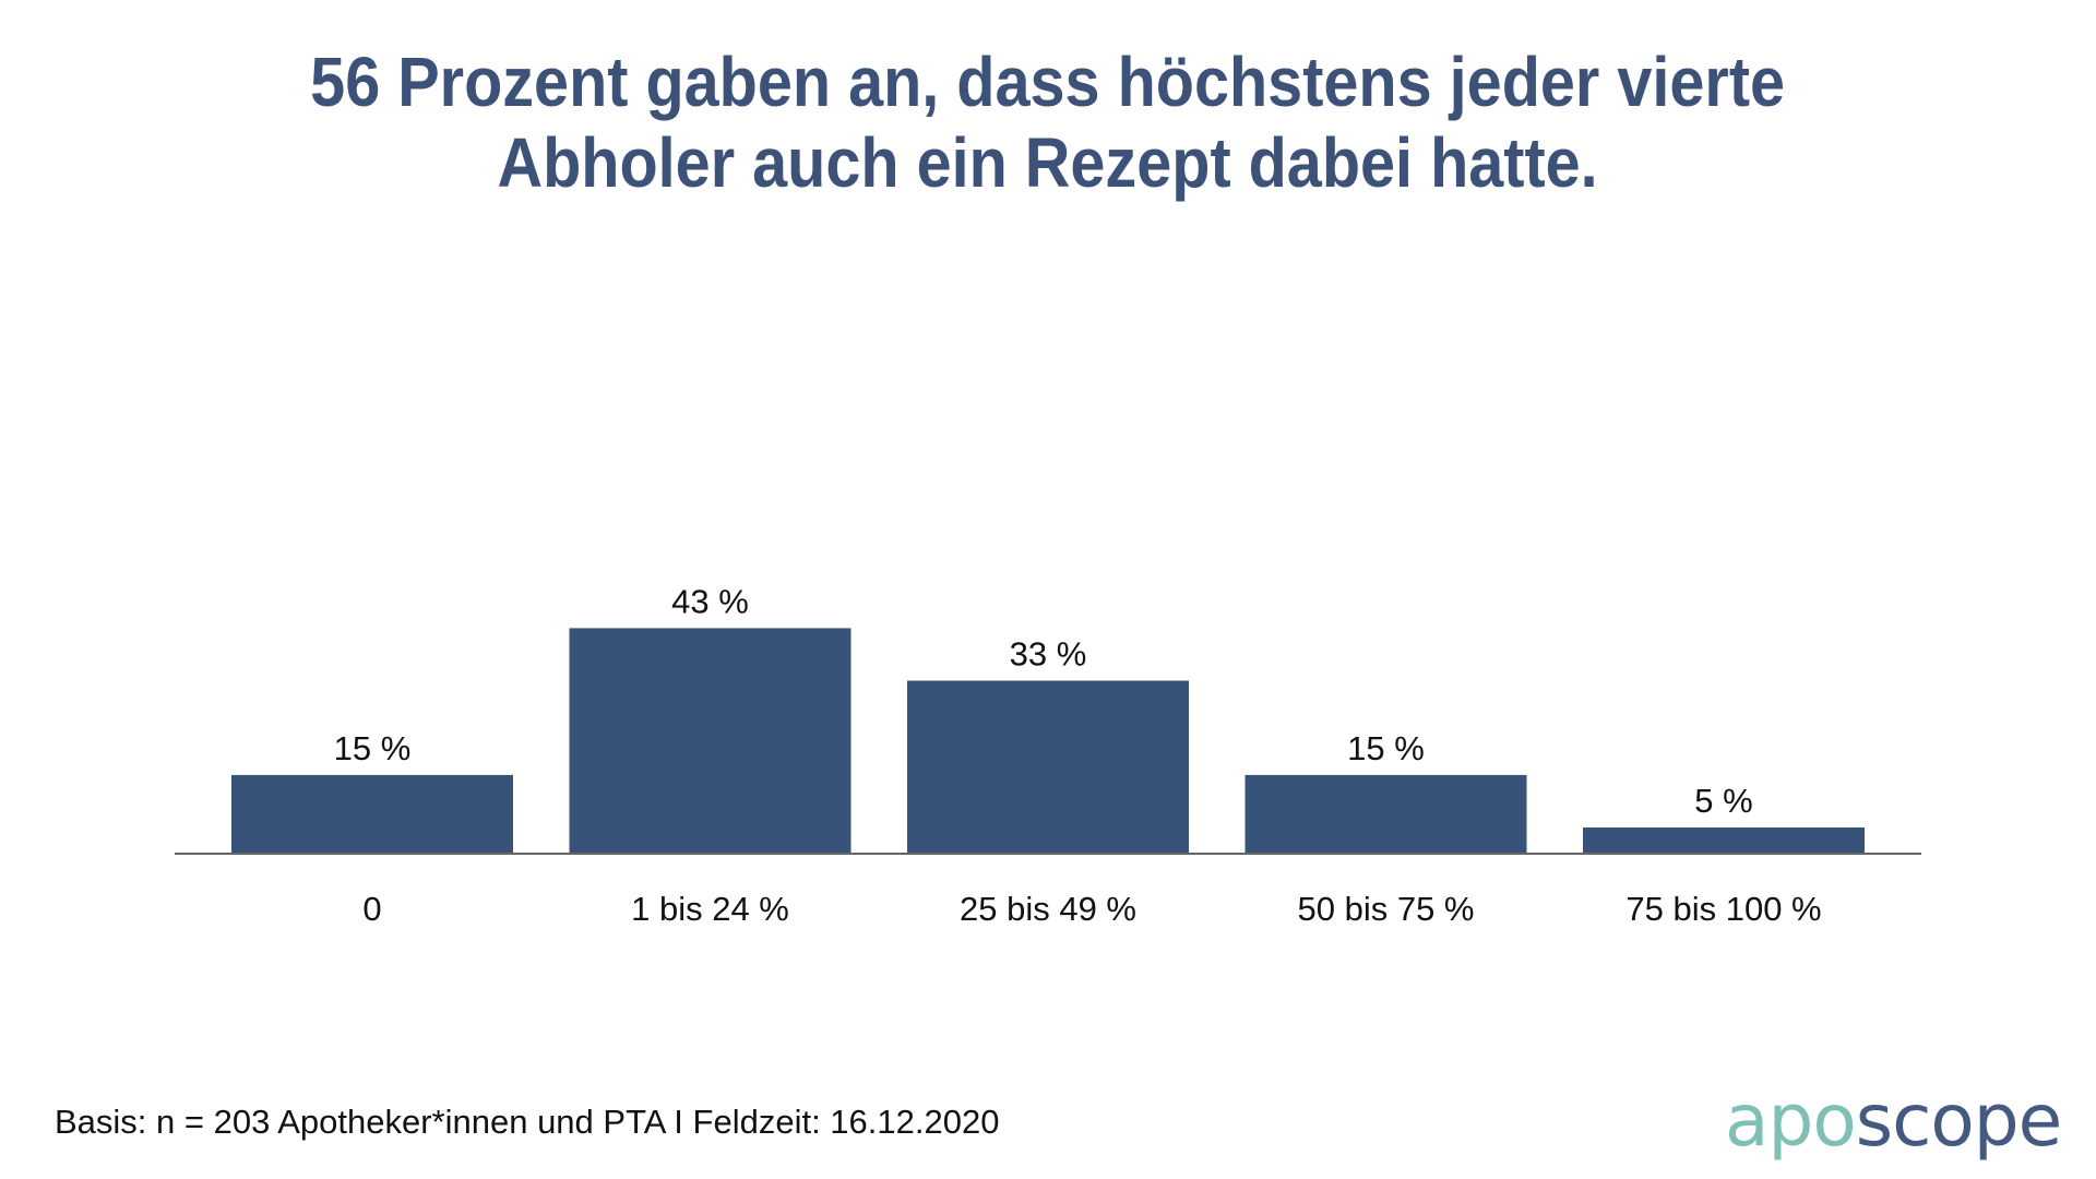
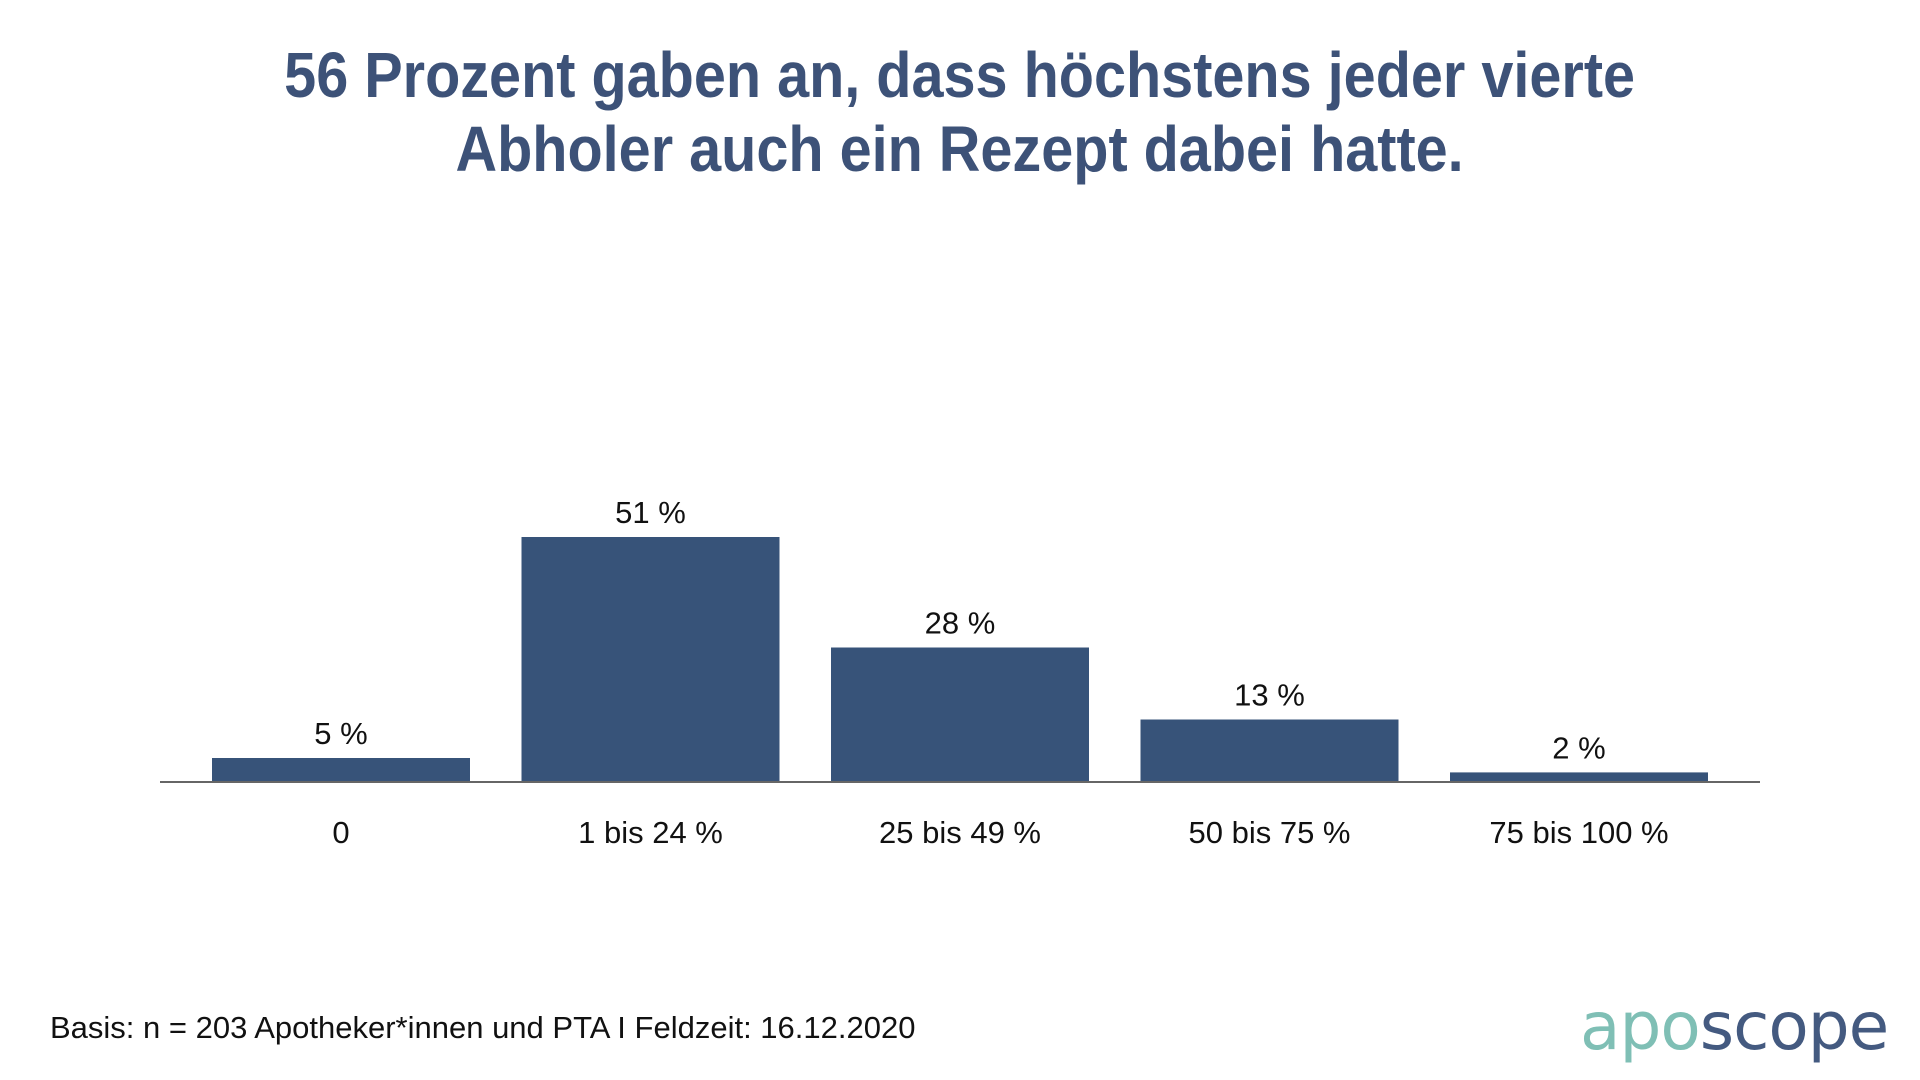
0: 15 -> 5
1 bis 24 %: 43 -> 51
25 bis 49 %: 33 -> 28
50 bis 75 %: 15 -> 13
75 bis 100 %: 5 -> 2
